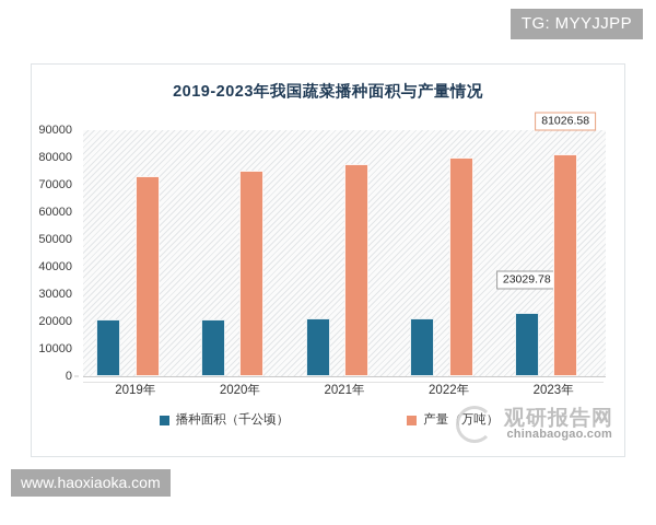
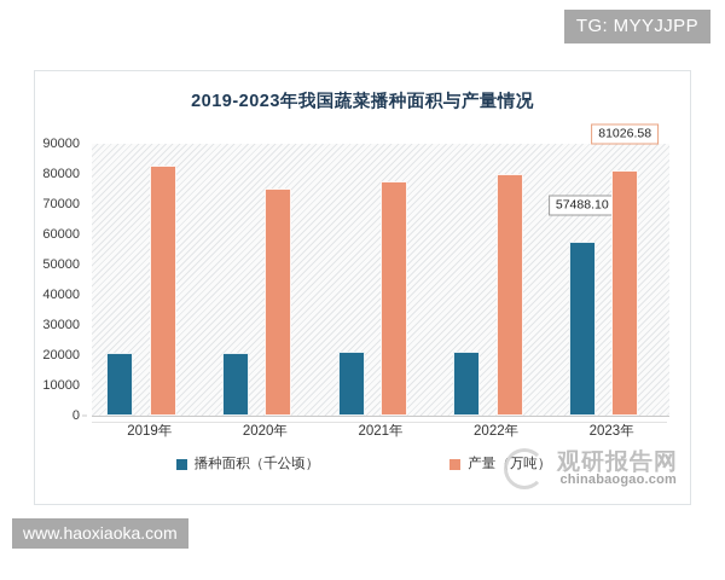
产量（万吨）/2019年: 73000 -> 83000
播种面积（千公顷）/2023年: 23029.78 -> 57488.10
